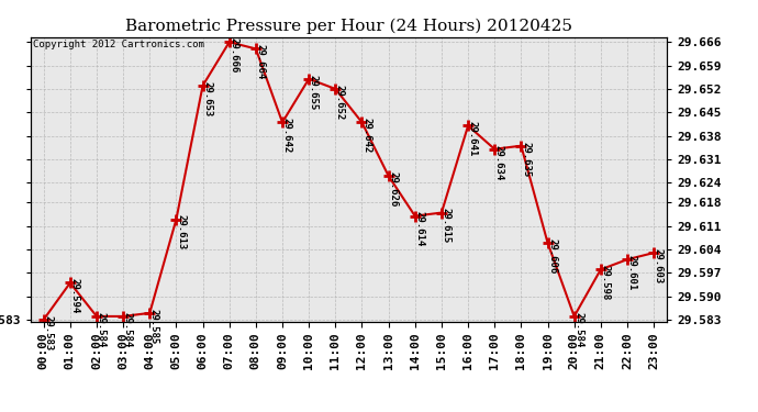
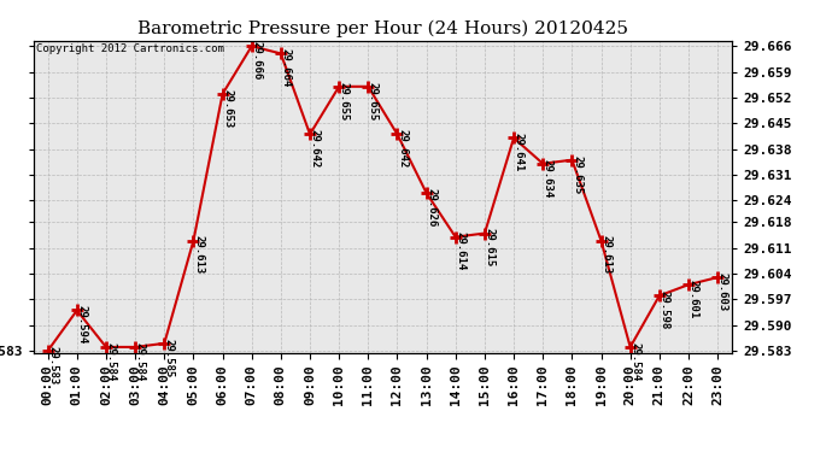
11:00: 29.652 -> 29.655
19:00: 29.606 -> 29.613
